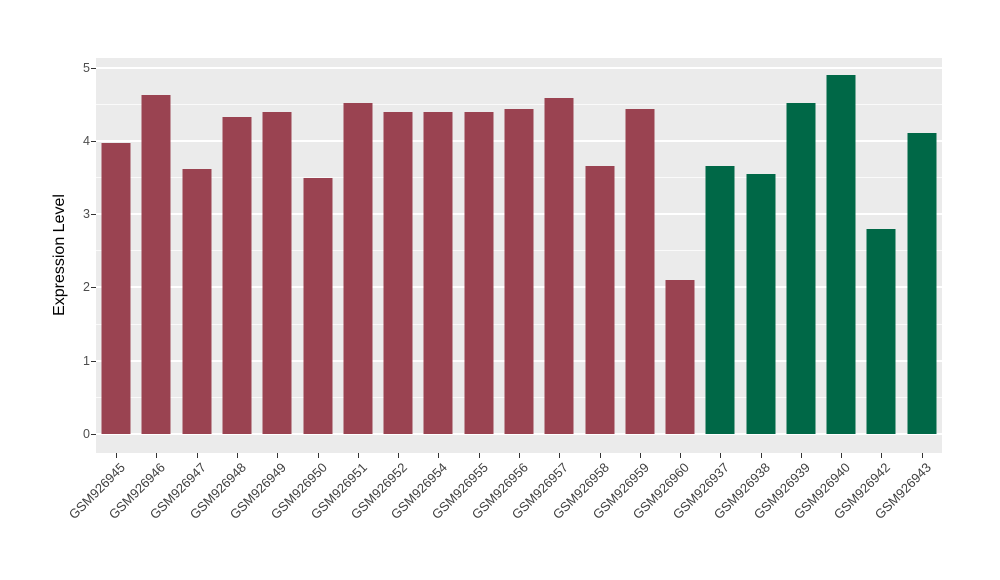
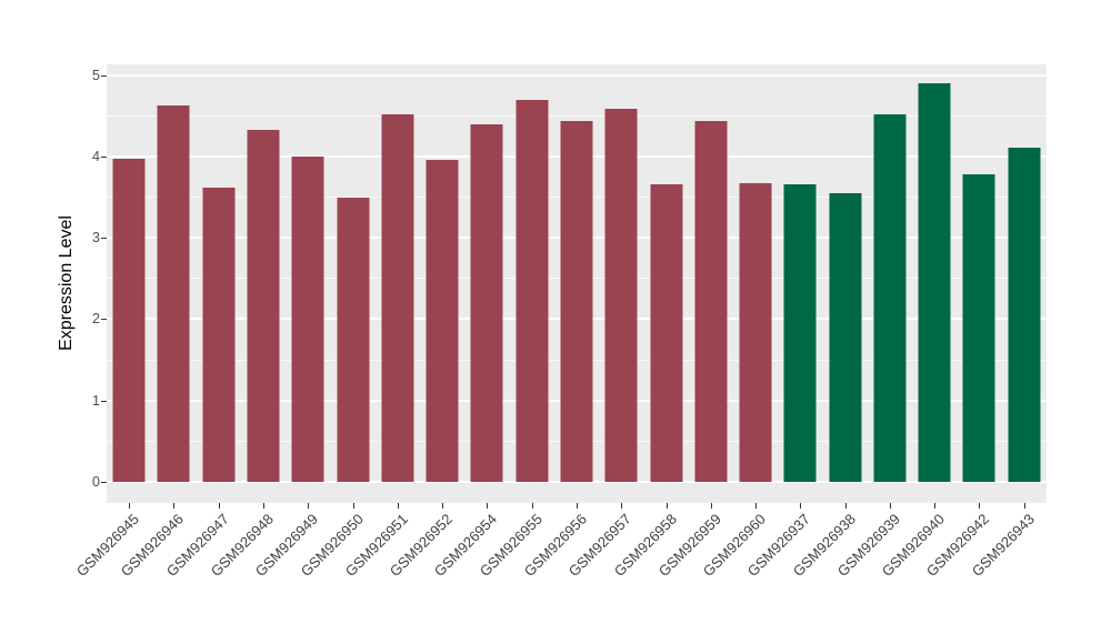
GSM926949: 4.4 -> 4.0
GSM926952: 4.4 -> 4.0
GSM926955: 4.4 -> 4.7
GSM926960: 2.1 -> 3.7
GSM926942: 2.8 -> 3.8
